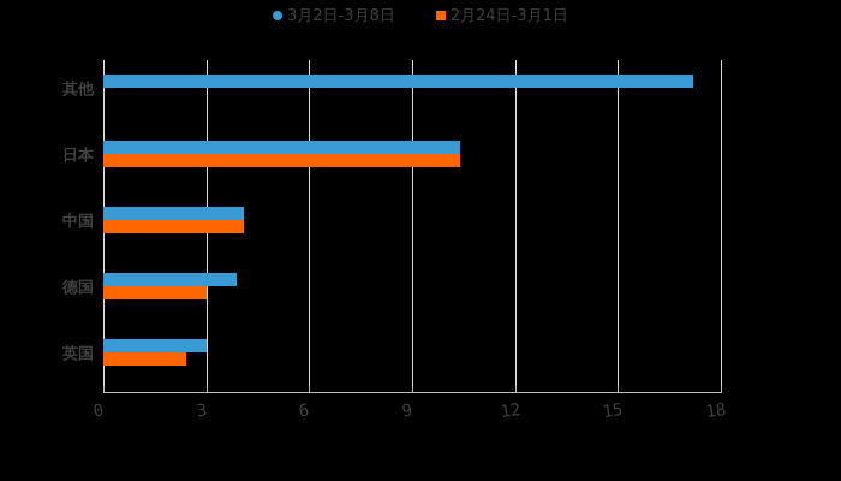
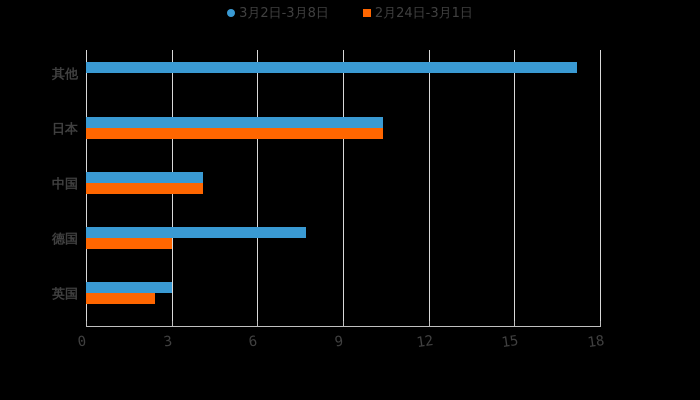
3月2日-3月8日/德国: 3.9 -> 7.7
